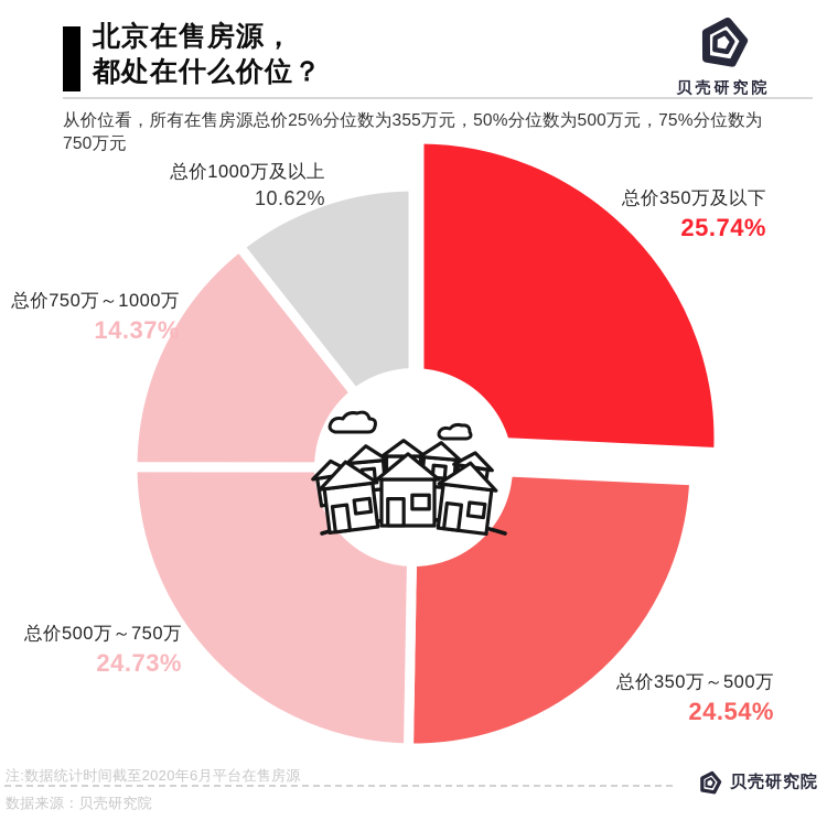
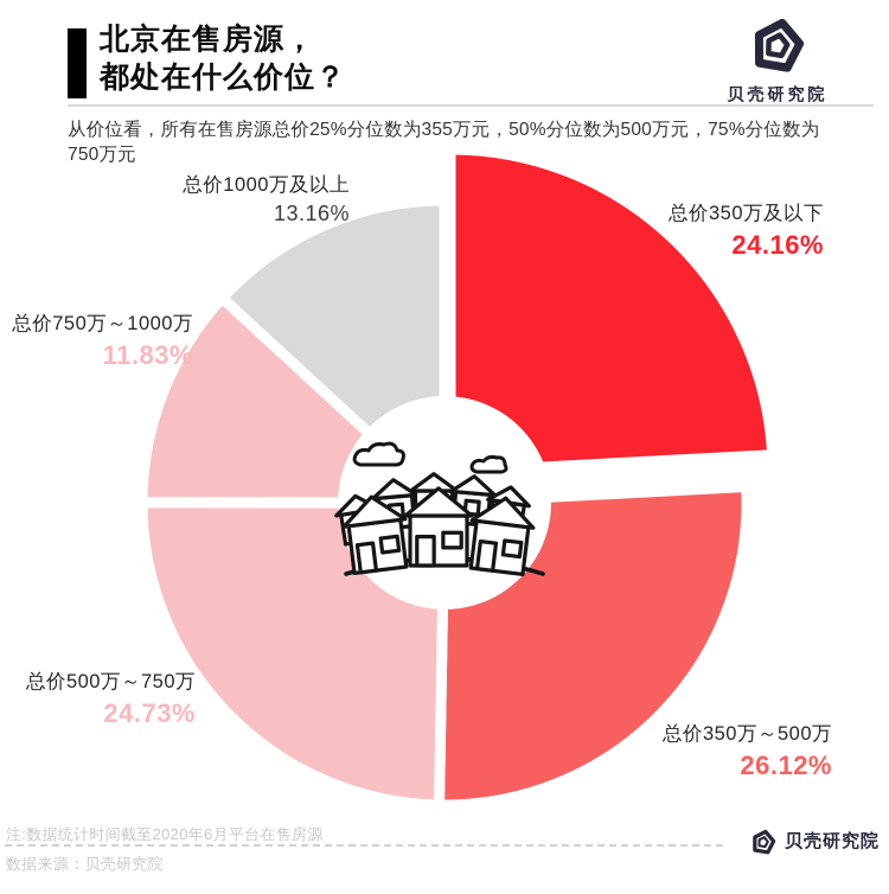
总价350万及以下: 25.74% -> 24.16%
总价350万～500万: 24.54% -> 26.12%
总价750万～1000万: 14.37% -> 11.83%
总价1000万及以上: 10.62% -> 13.16%
